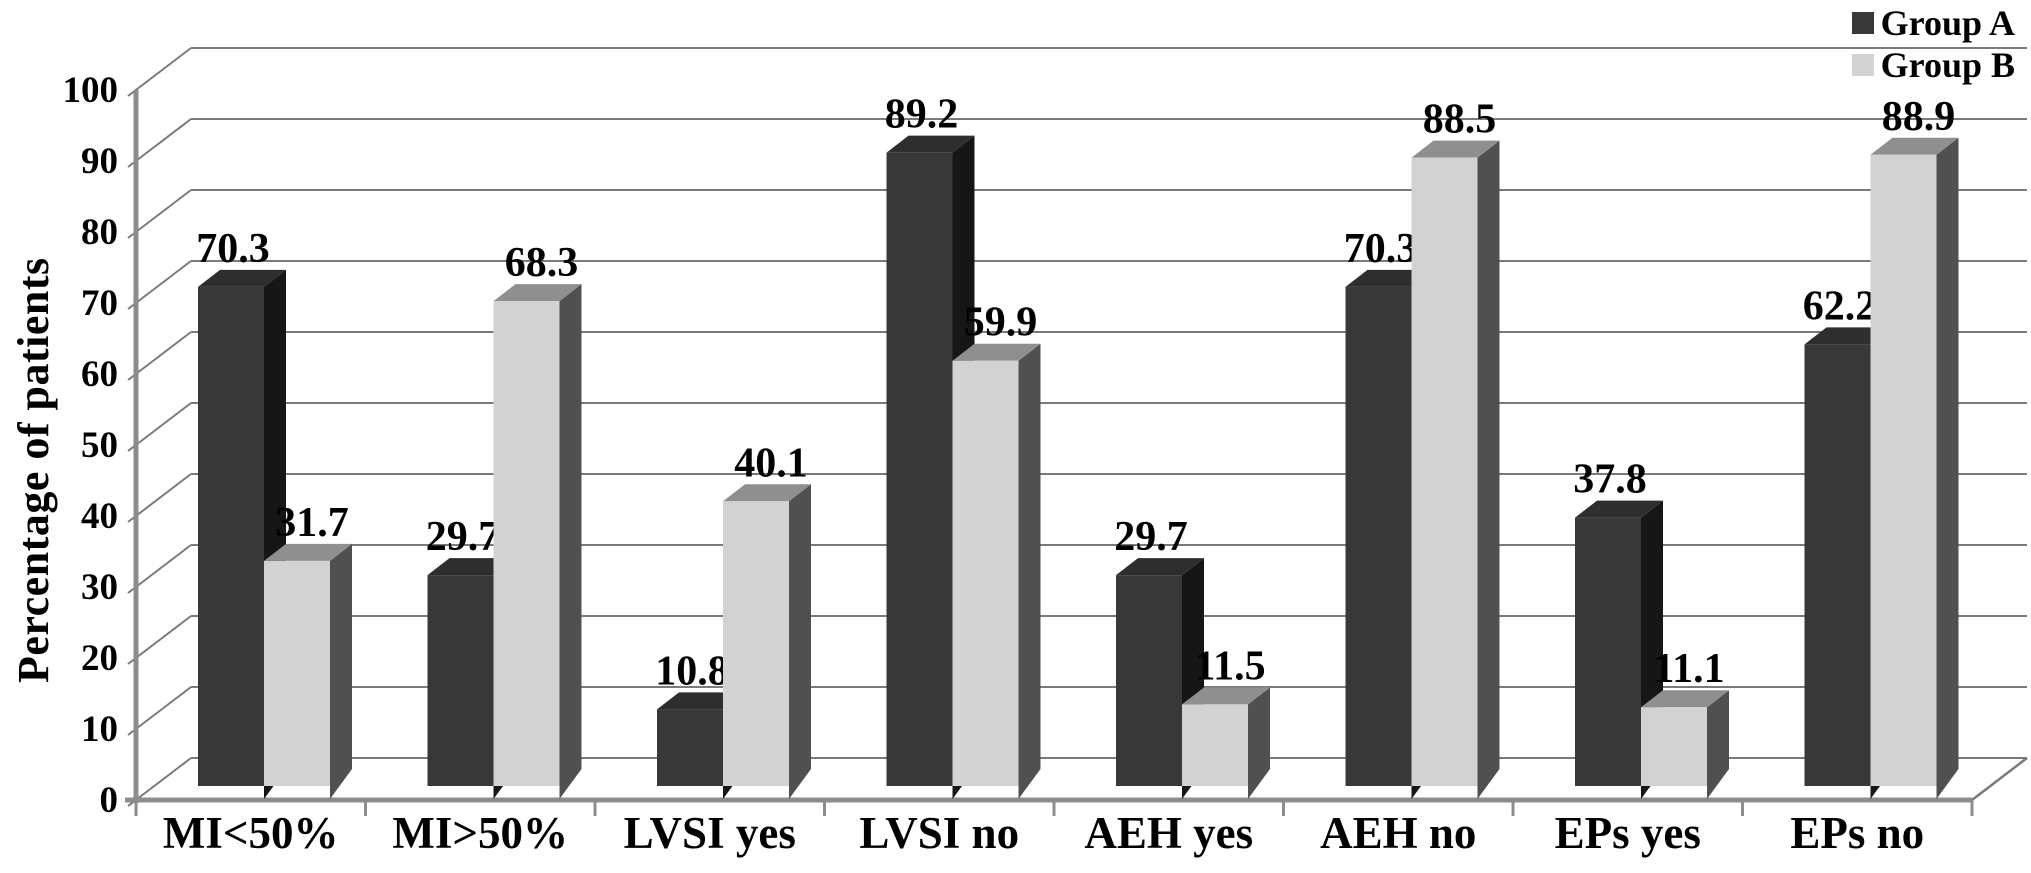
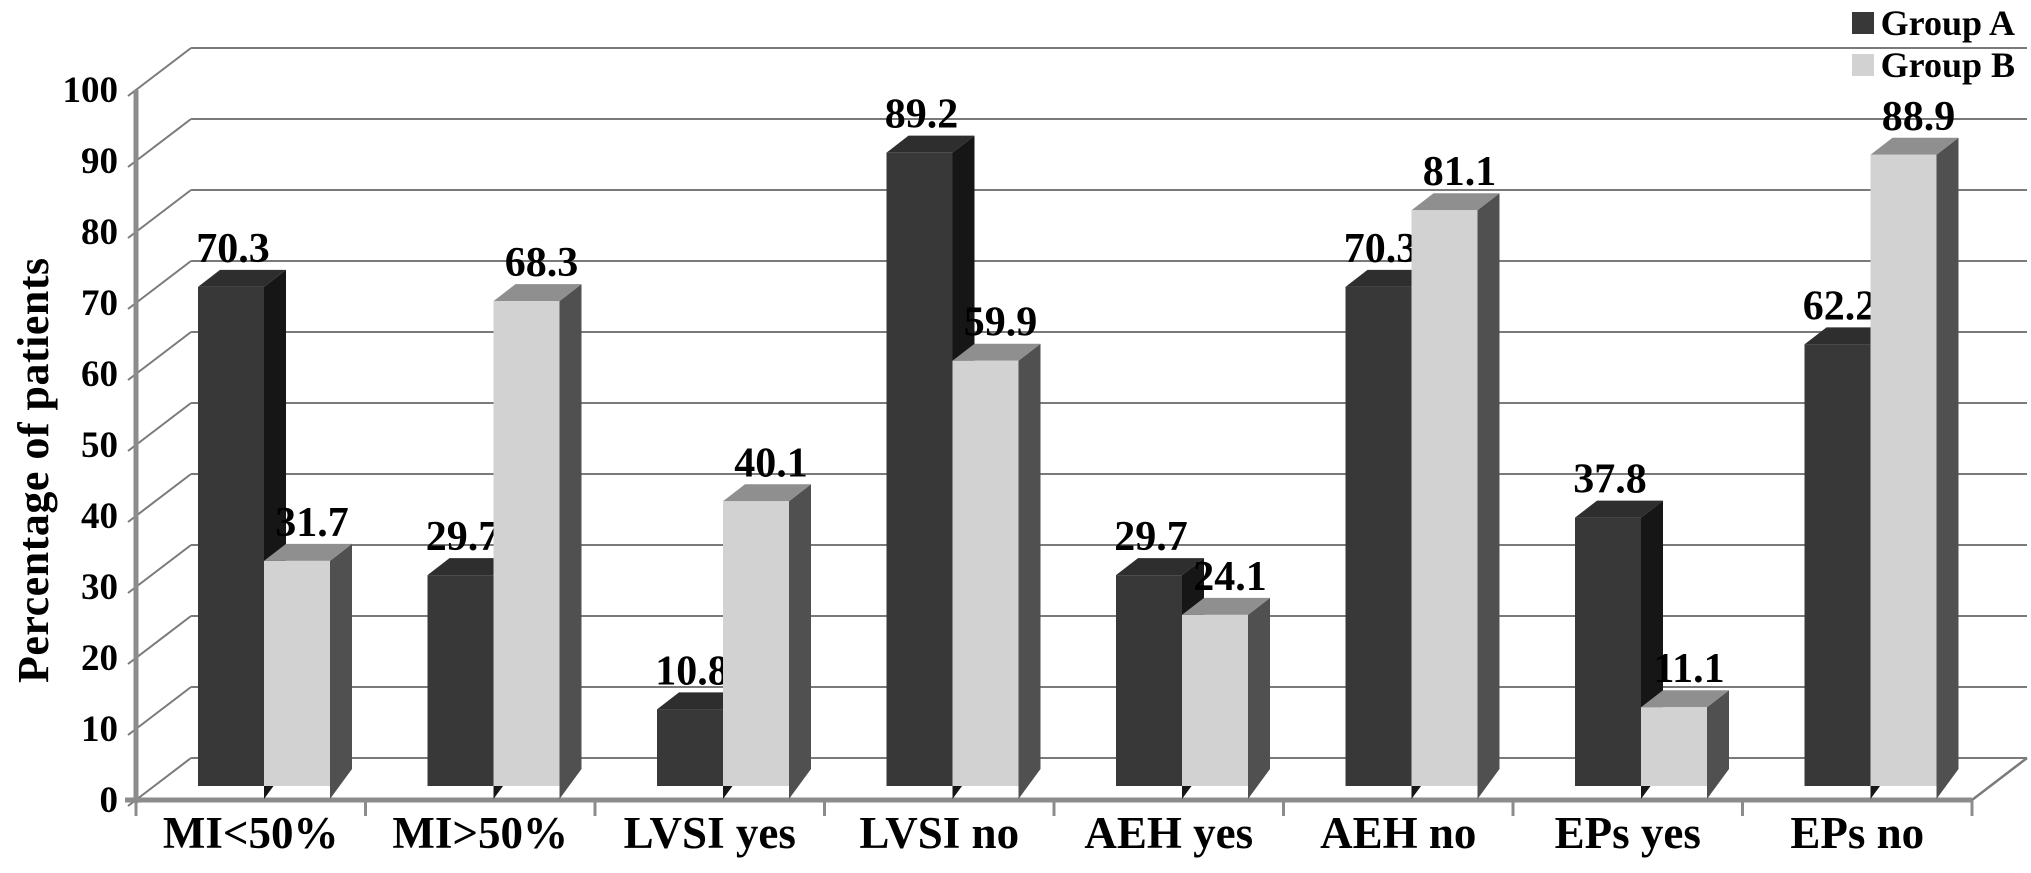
Group B/AEH yes: 11.5 -> 24.1
Group B/AEH no: 88.5 -> 81.1
